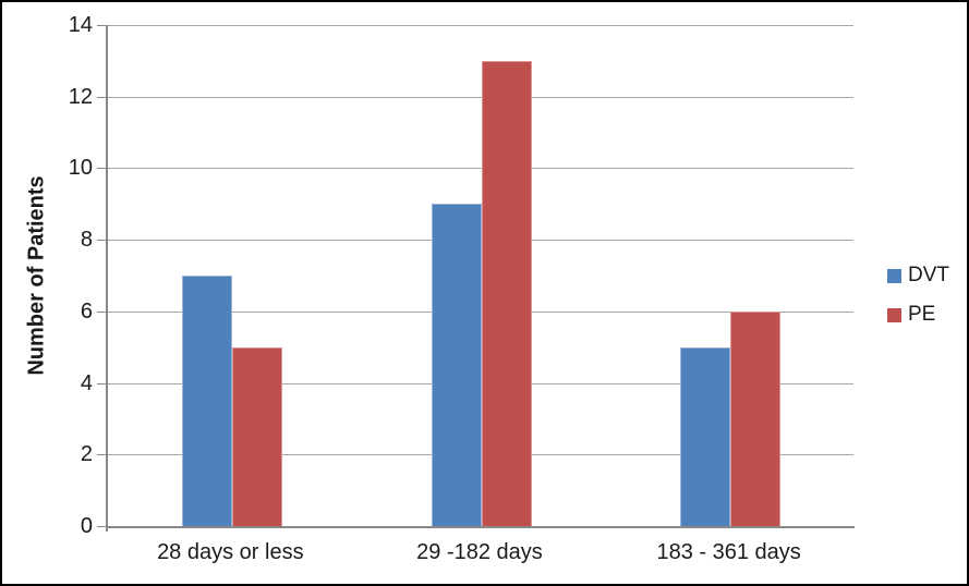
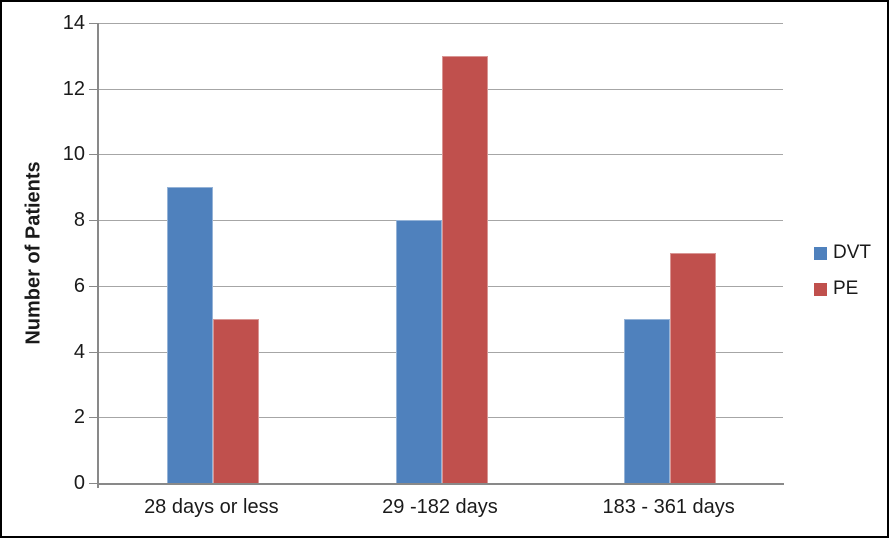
DVT/28 days or less: 7 -> 9
DVT/29 -182 days: 9 -> 8
PE/183 - 361 days: 6 -> 7
